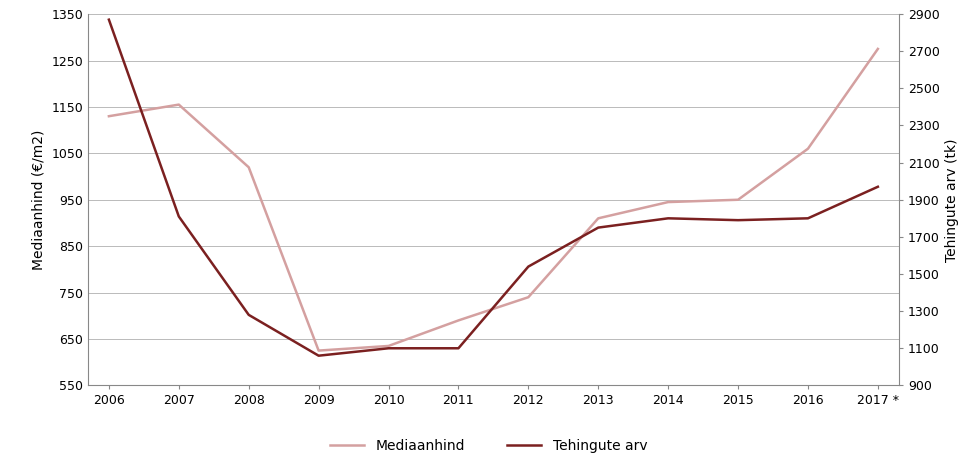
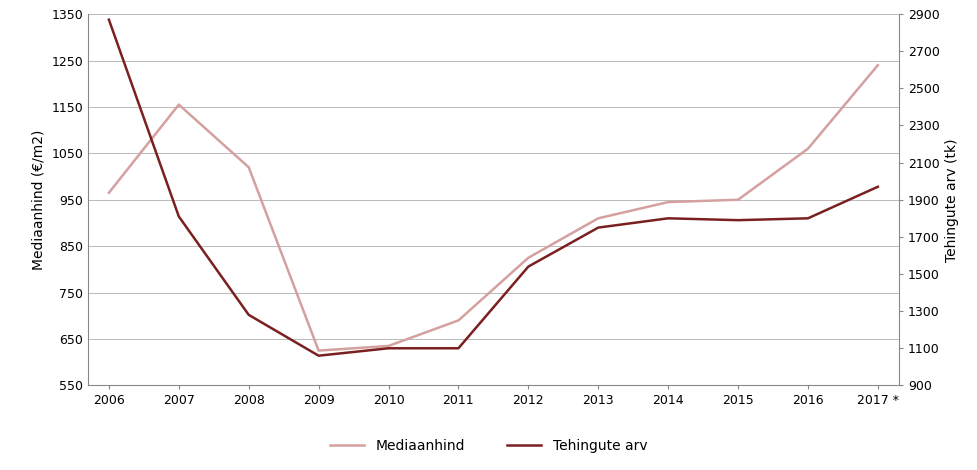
Mediaanhind/2006: 1130 -> 965
Mediaanhind/2012: 740 -> 825
Mediaanhind/2017 *: 1275 -> 1240
